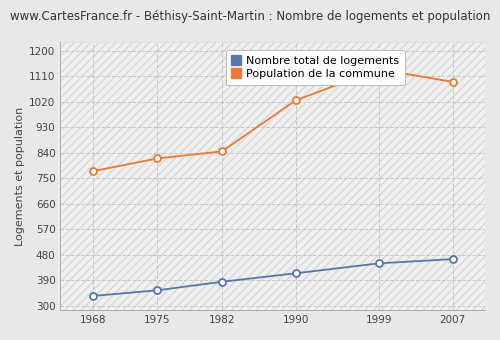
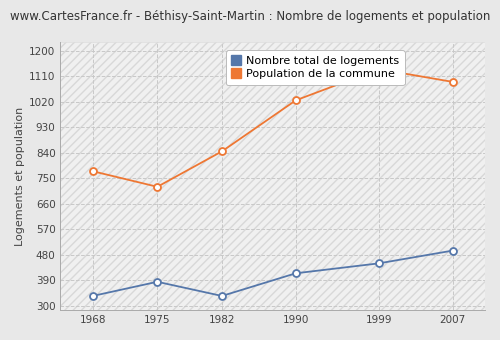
Nombre total de logements/1975: 355 -> 385
Population de la commune/1975: 820 -> 720
Nombre total de logements/1982: 385 -> 335
Nombre total de logements/2007: 465 -> 495
